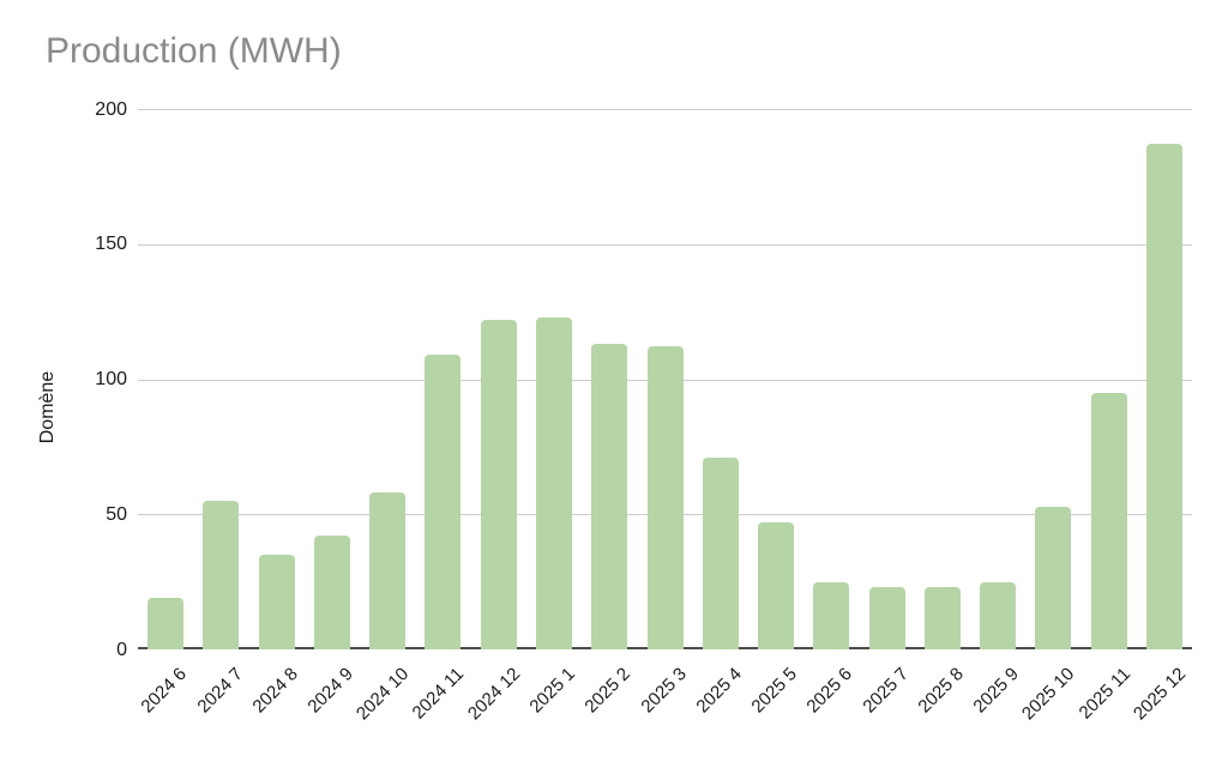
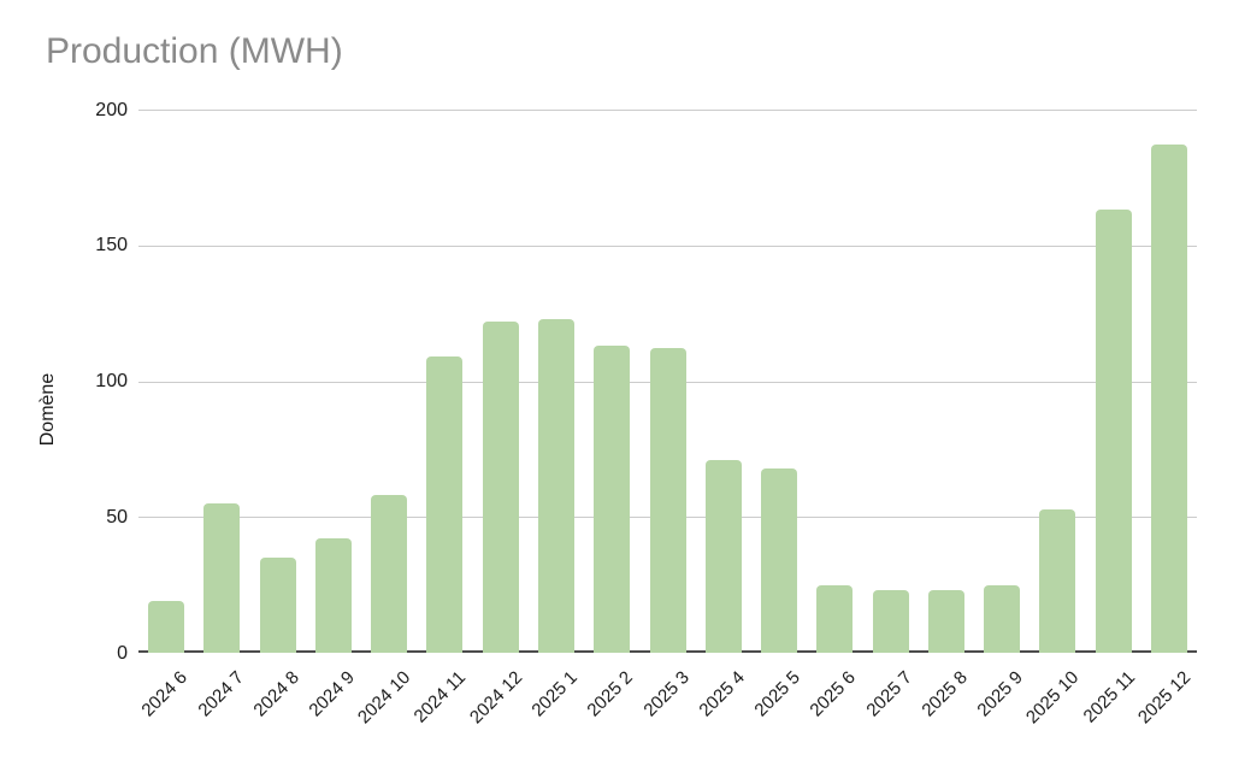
2025 5: 47 -> 68
2025 11: 95 -> 163
